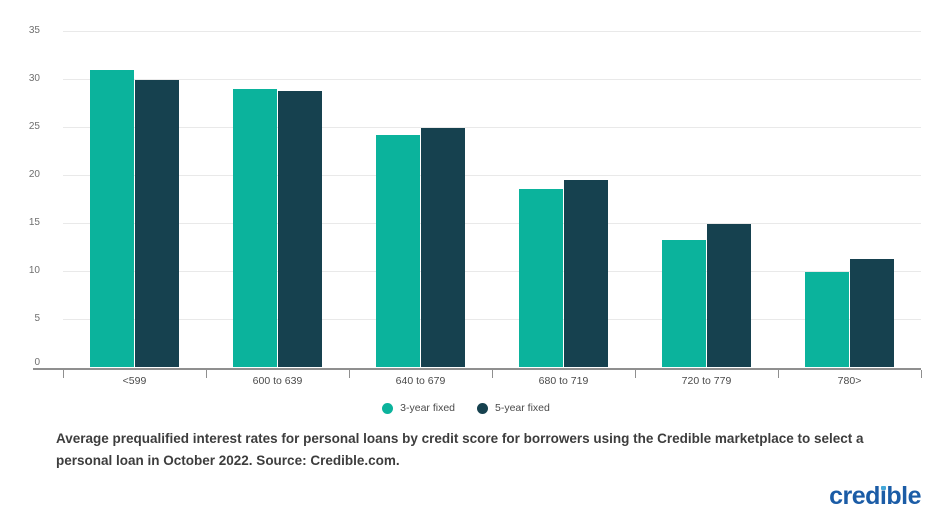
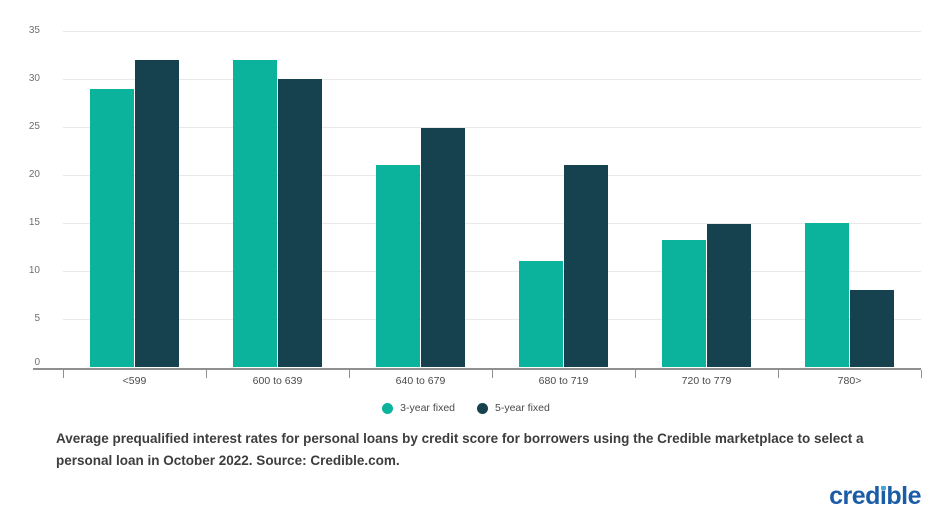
3-year fixed/<599: 31 -> 29
5-year fixed/<599: 30 -> 32
3-year fixed/600 to 639: 29 -> 32
5-year fixed/600 to 639: 29 -> 30
3-year fixed/640 to 679: 24 -> 21
3-year fixed/680 to 719: 18 -> 11
5-year fixed/680 to 719: 20 -> 21
3-year fixed/780>: 10 -> 15
5-year fixed/780>: 11 -> 8
